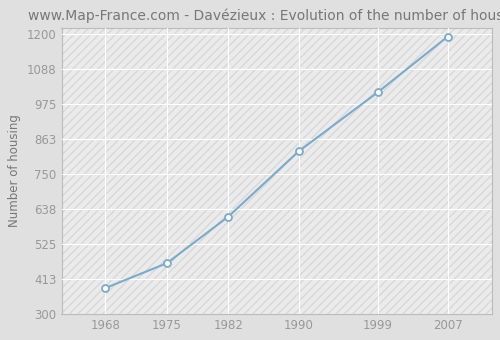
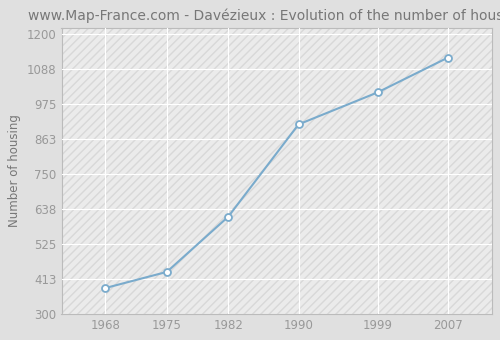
1975: 463 -> 435
1990: 823 -> 910
2007: 1193 -> 1125
